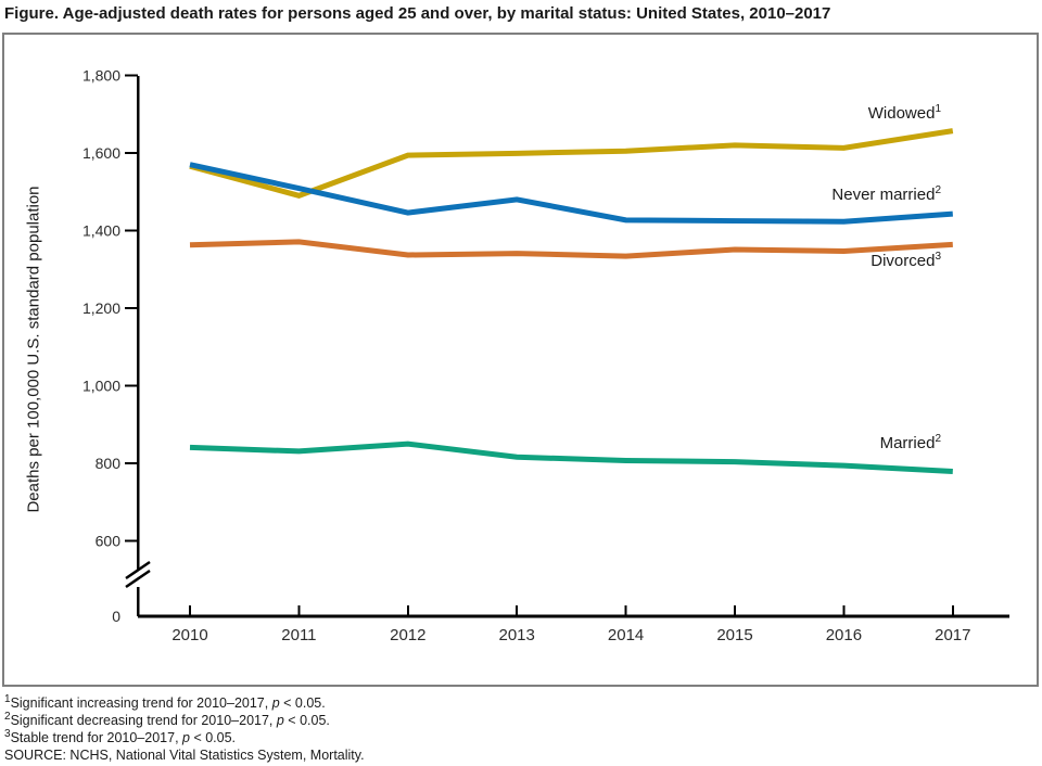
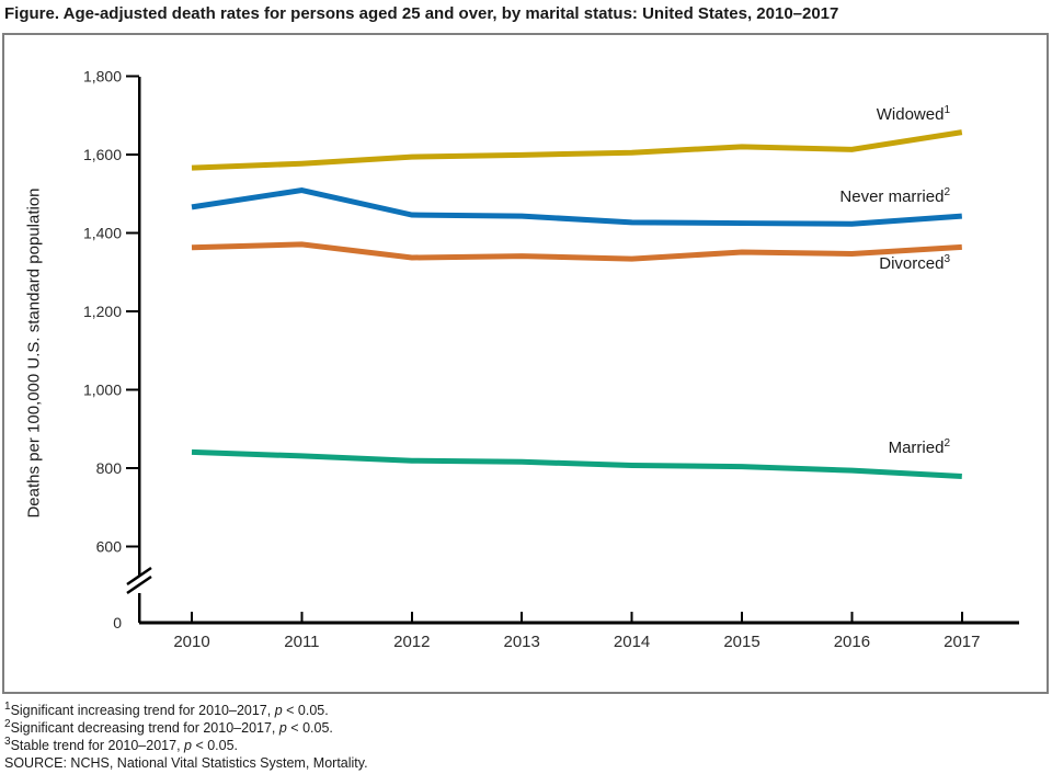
Never married/2010: 1570 -> 1470
Widowed/2011: 1490 -> 1580
Married/2012: 850 -> 820
Never married/2013: 1480 -> 1440
